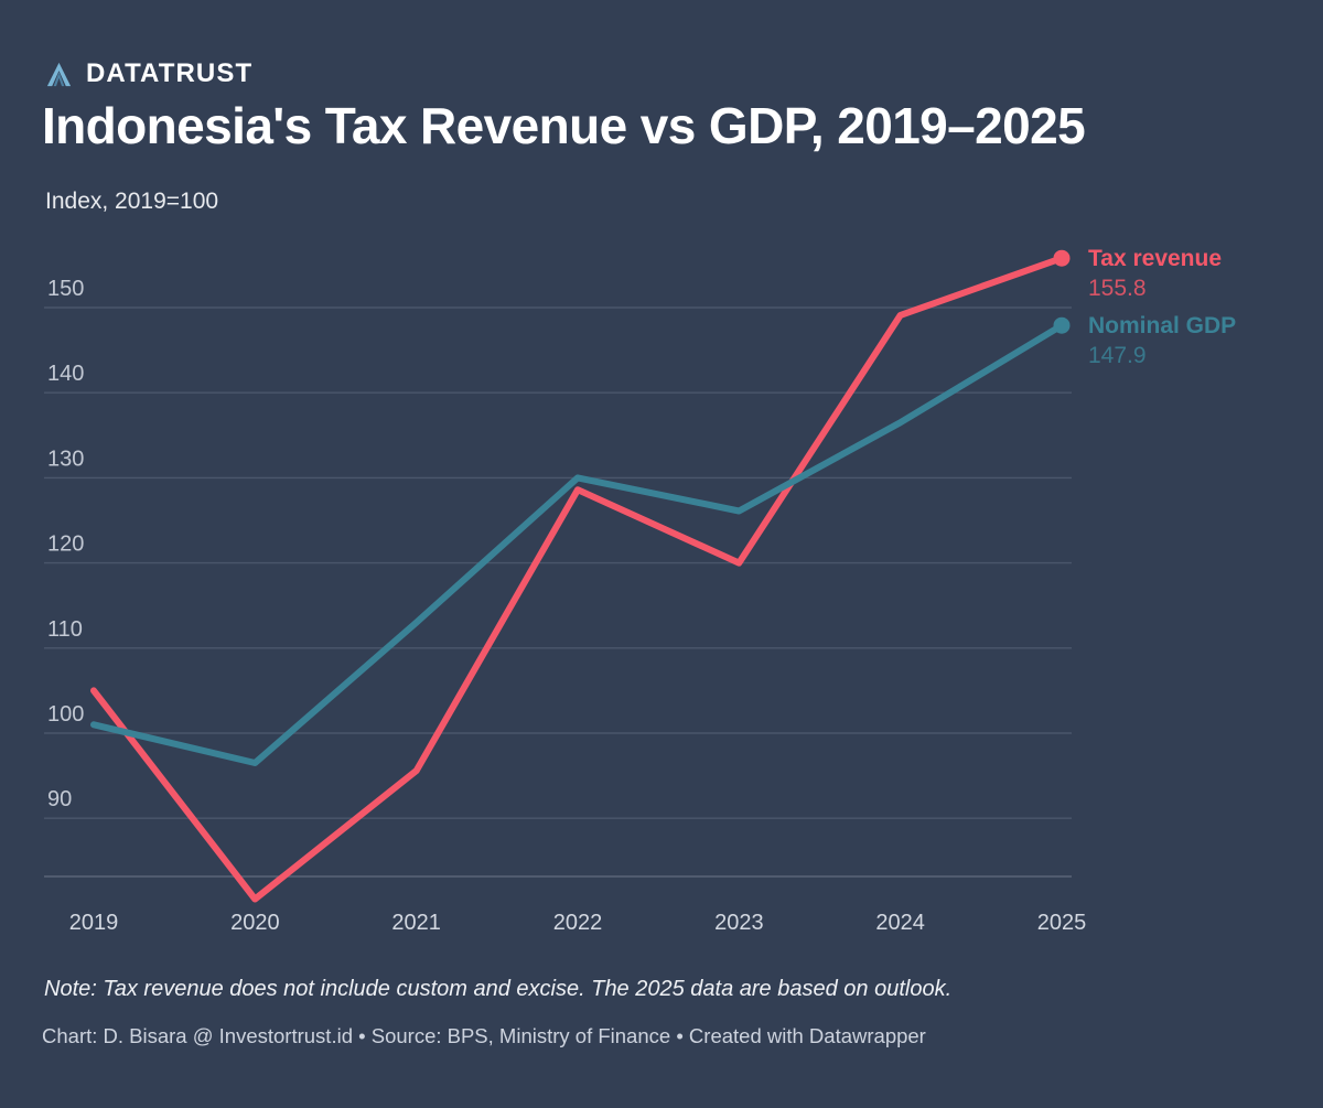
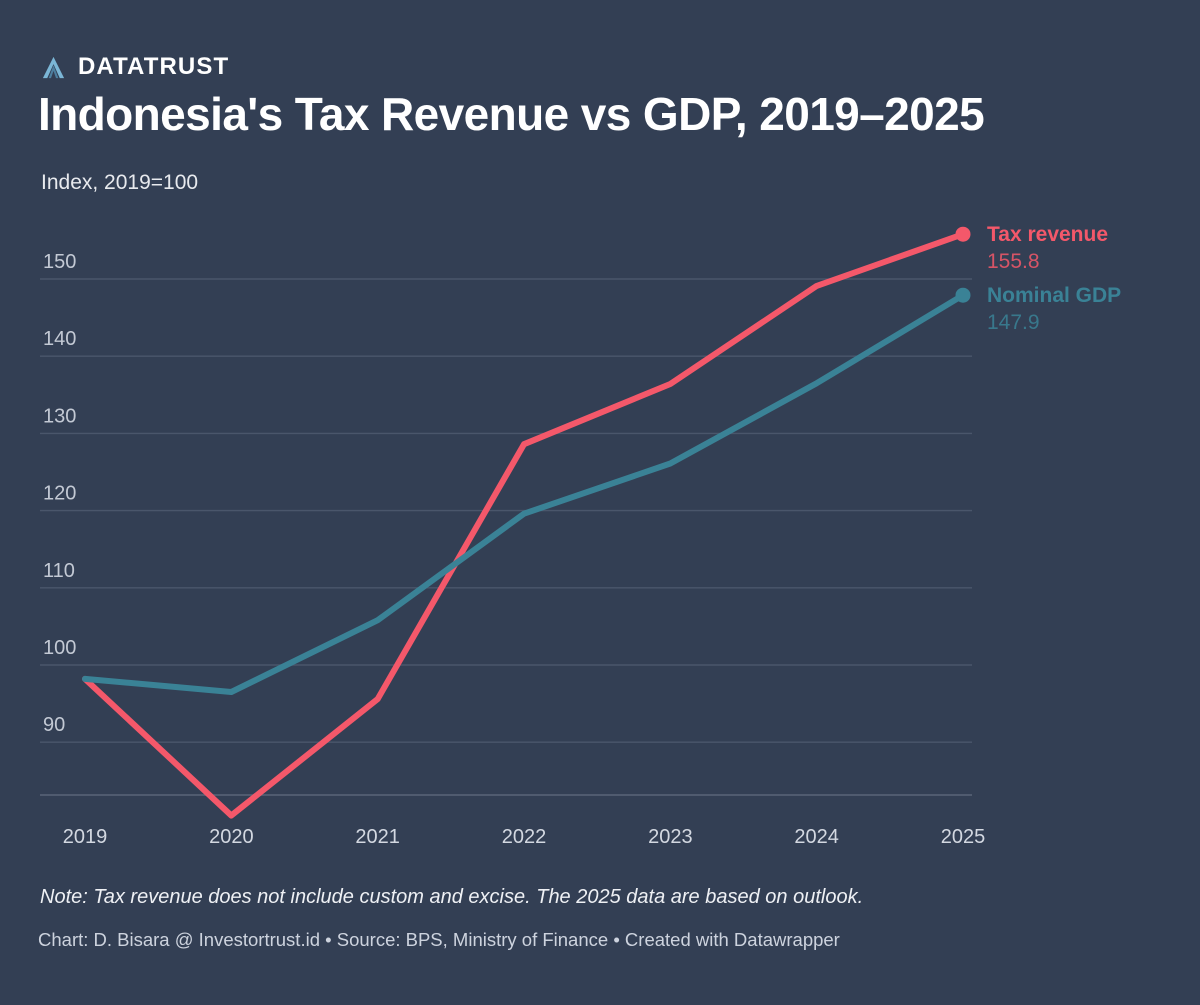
Tax revenue/2019: 105 -> 98
Nominal GDP/2019: 101 -> 98
Nominal GDP/2021: 113 -> 106
Nominal GDP/2022: 130 -> 120
Tax revenue/2023: 120 -> 136
